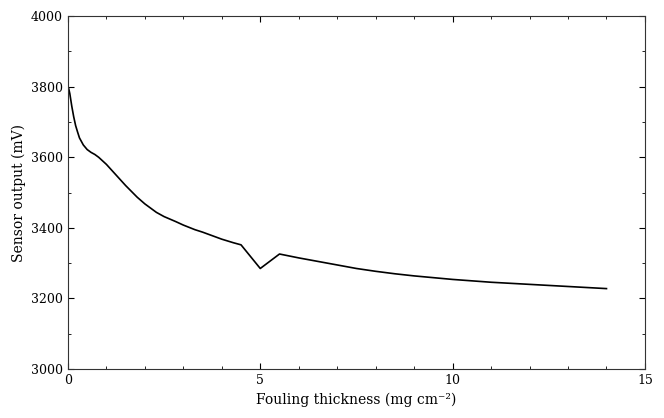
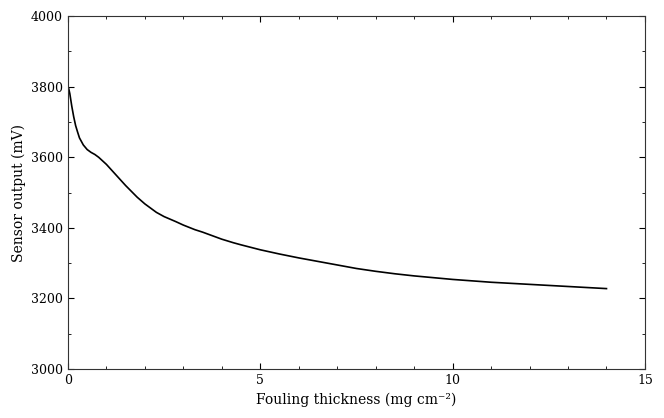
5: 3285 -> 3338
